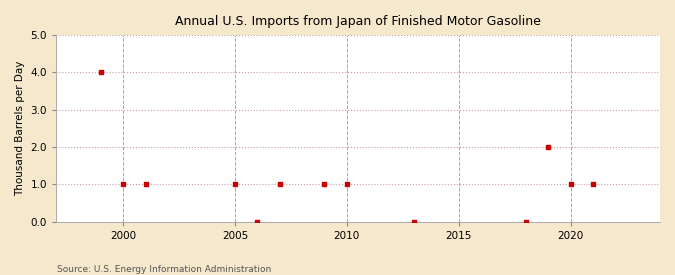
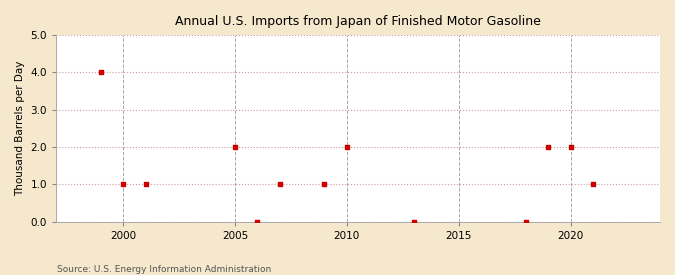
2005: 1 -> 2
2010: 1 -> 2
2020: 1 -> 2
